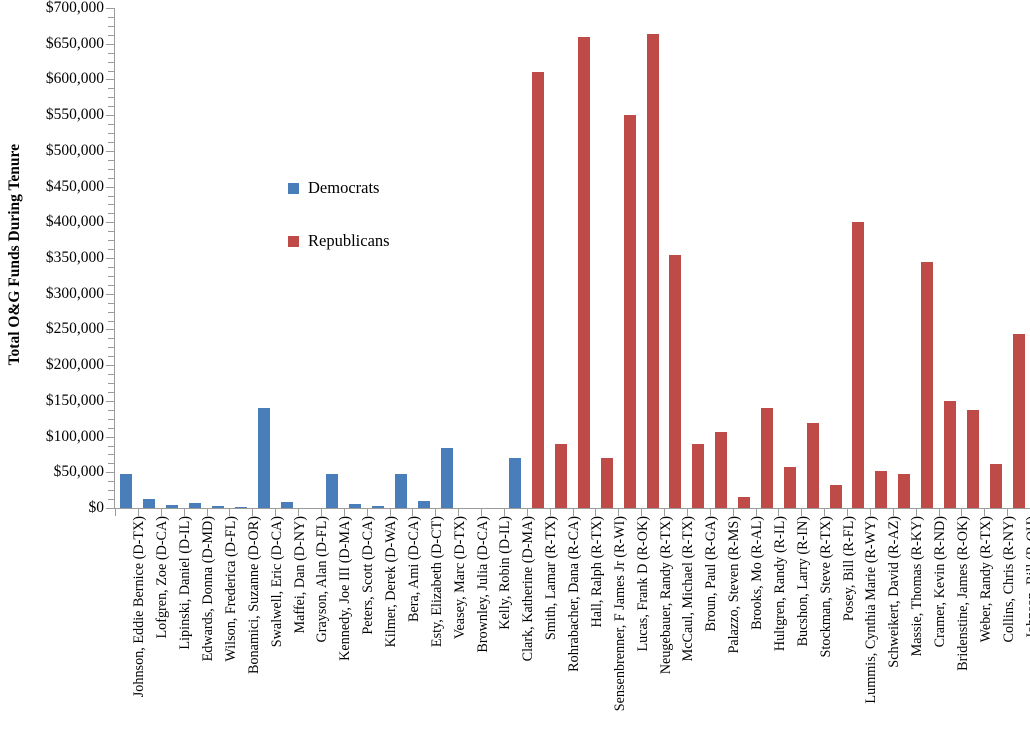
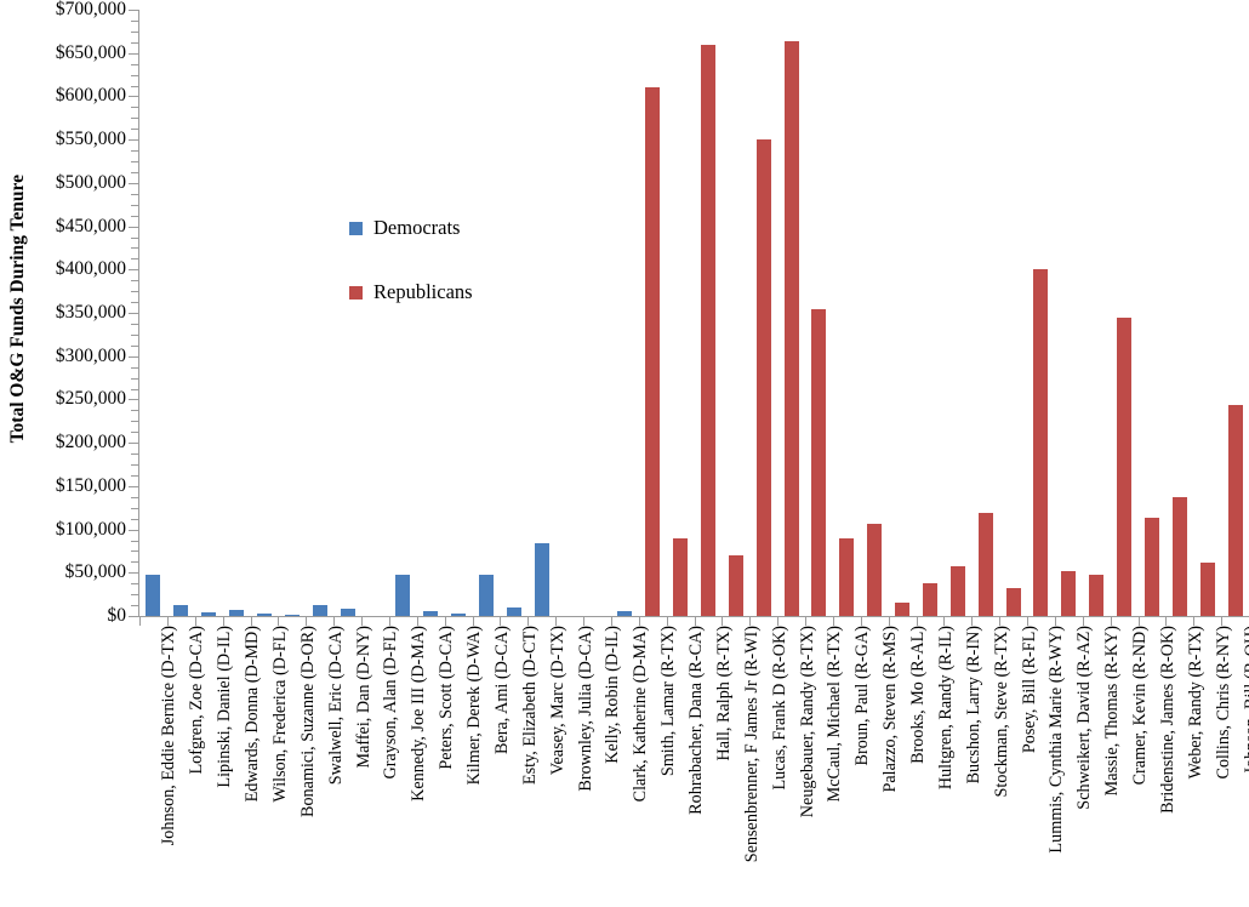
Swalwell, Eric (D-CA): $140000 -> $10000
Clark, Katherine (D-MA): $70000 -> $10000
Hultgren, Randy (R-IL): $140000 -> $40000
Bridenstine, James (R-OK): $150000 -> $110000
